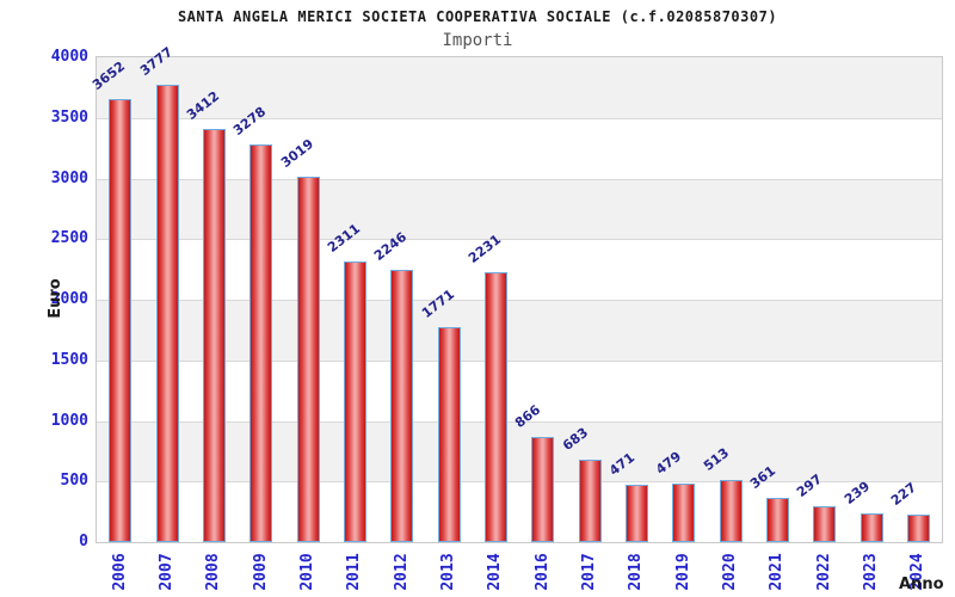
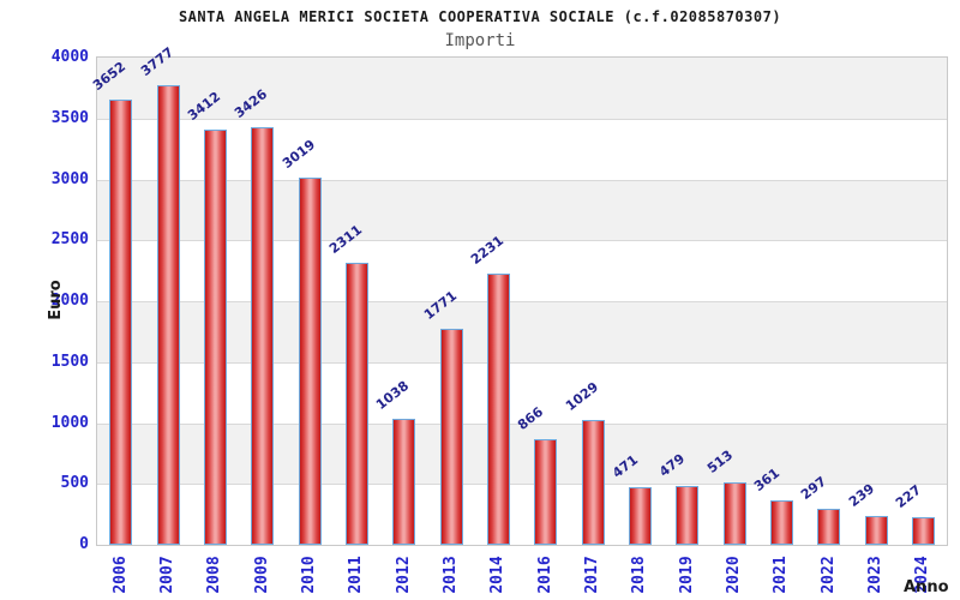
2009: 3278 -> 3426
2012: 2246 -> 1038
2017: 683 -> 1029
